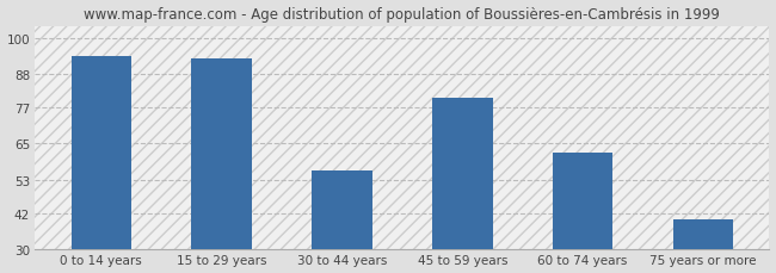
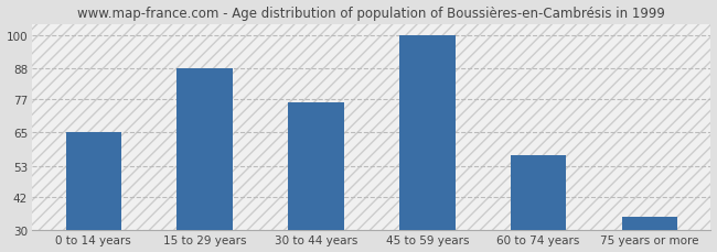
0 to 14 years: 94 -> 65
15 to 29 years: 93 -> 88
30 to 44 years: 56 -> 76
45 to 59 years: 80 -> 100
60 to 74 years: 62 -> 57
75 years or more: 40 -> 35
